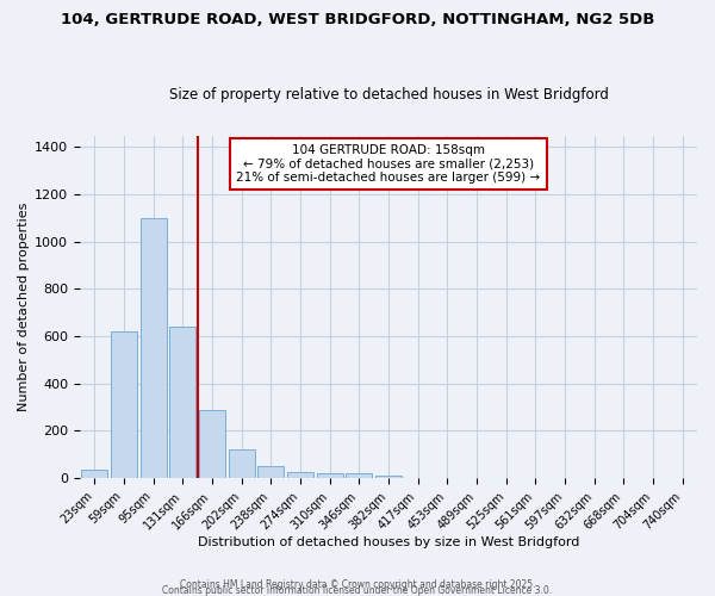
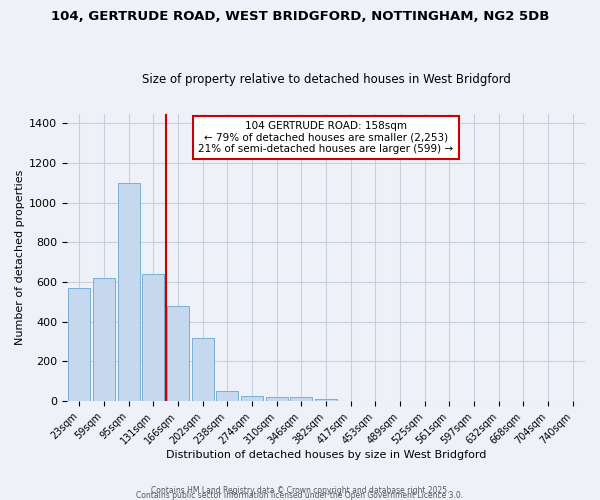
23sqm: 40 -> 570
166sqm: 290 -> 480
202sqm: 120 -> 320
